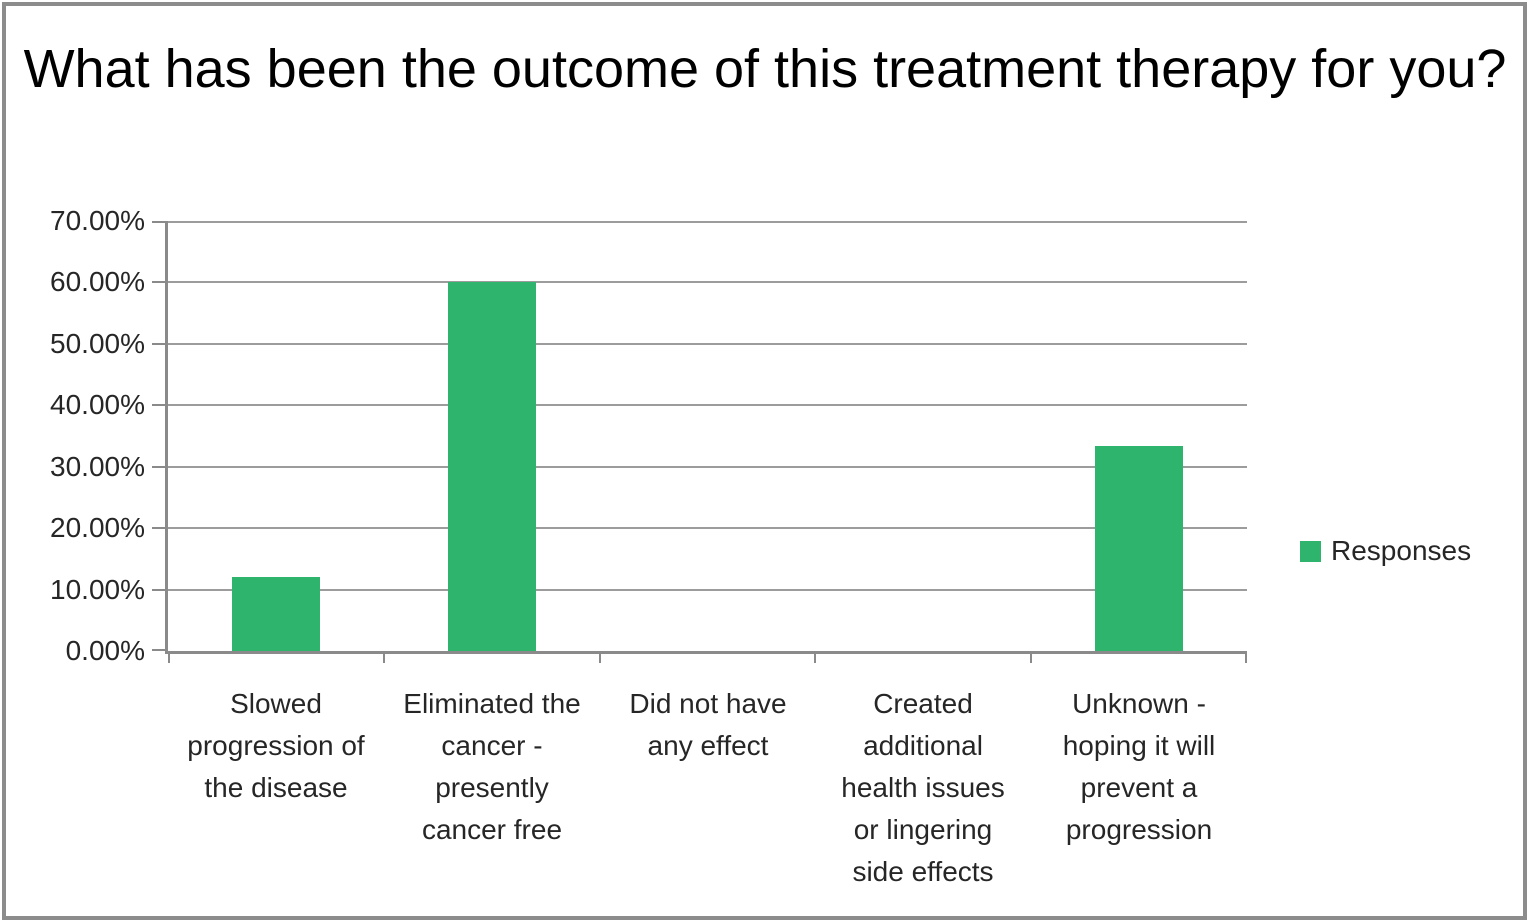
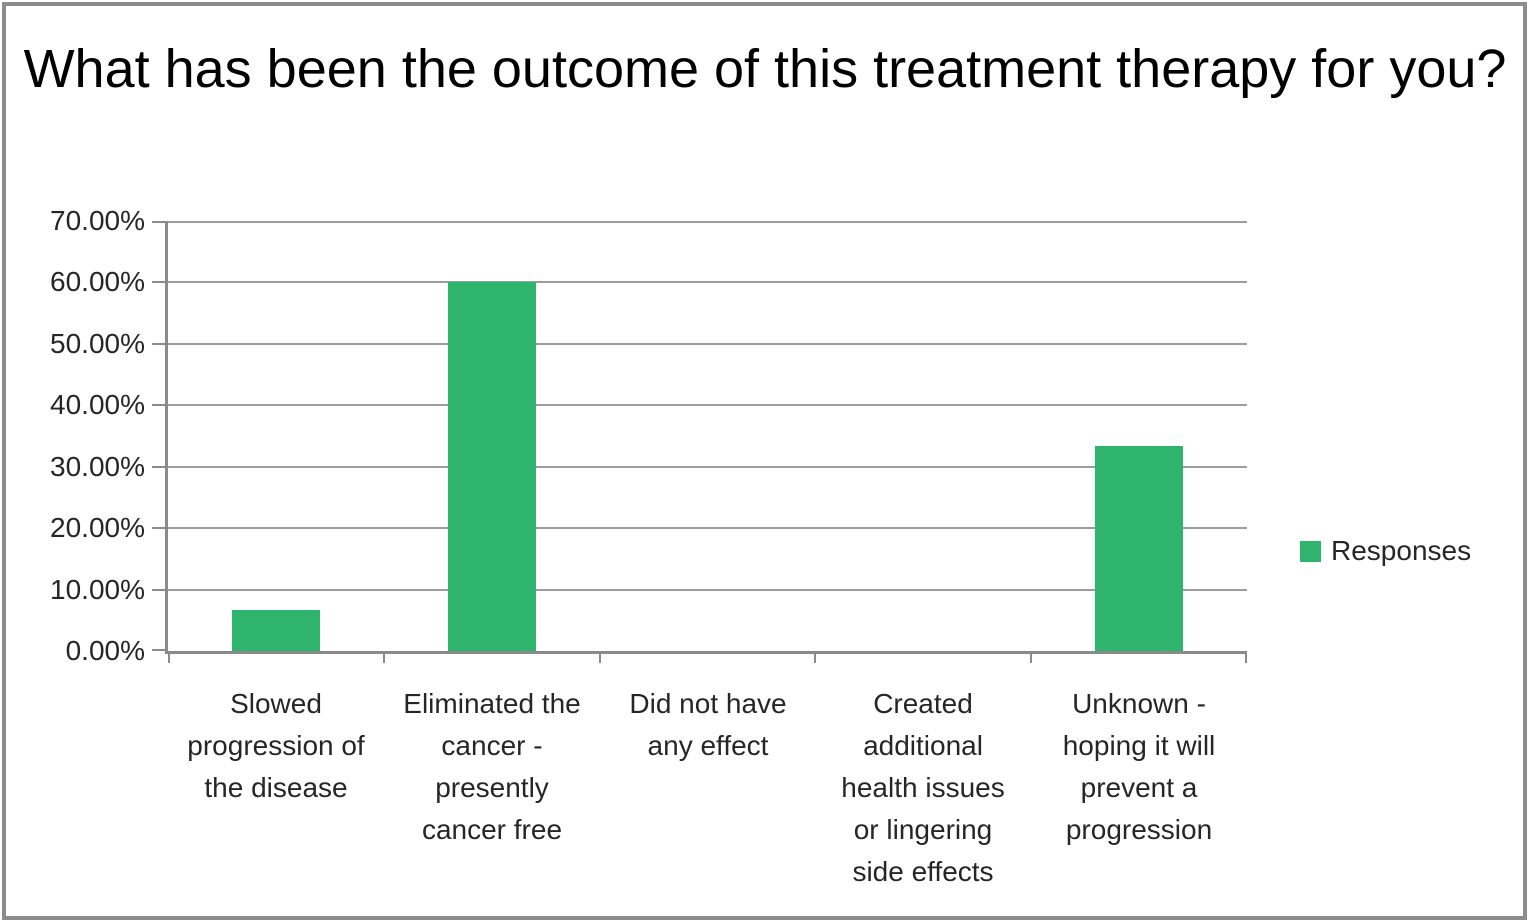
Slowed progression of the disease: 12% -> 7%
